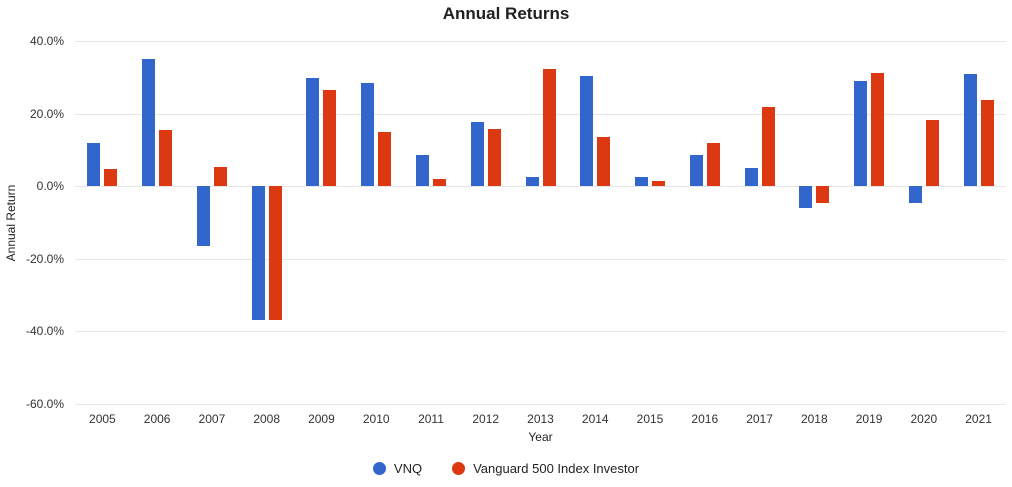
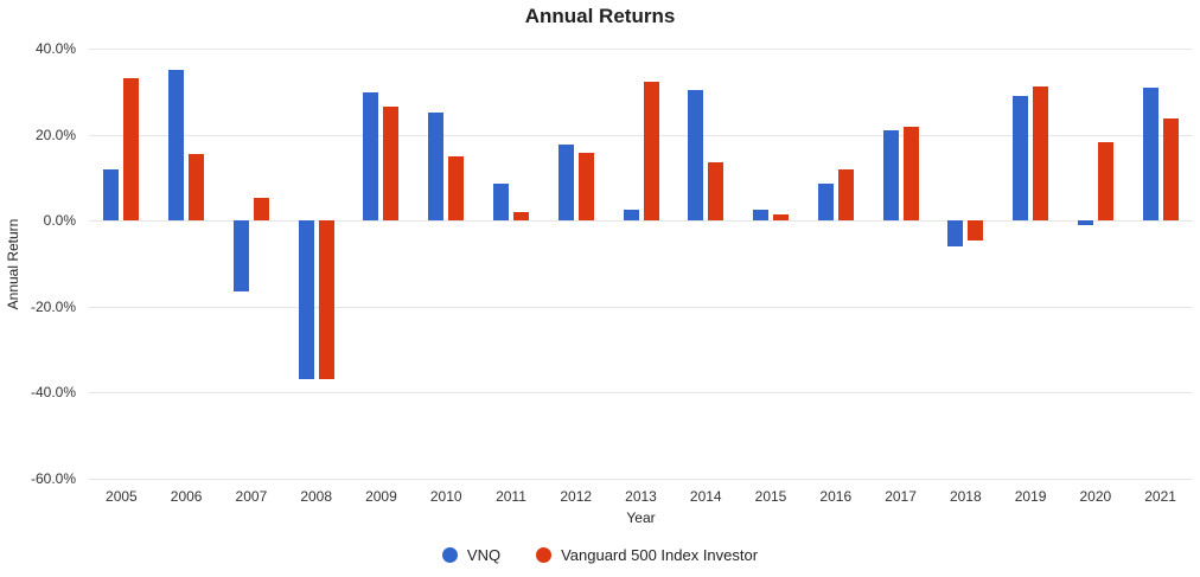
Vanguard 500 Index Investor/2005: 5% -> 33%
VNQ/2010: 28% -> 25%
VNQ/2017: 5% -> 21%
VNQ/2020: -5% -> -1%
